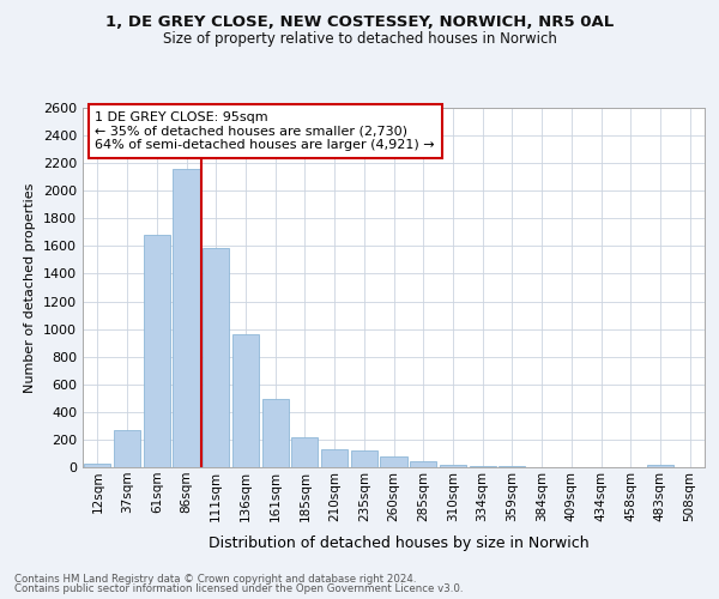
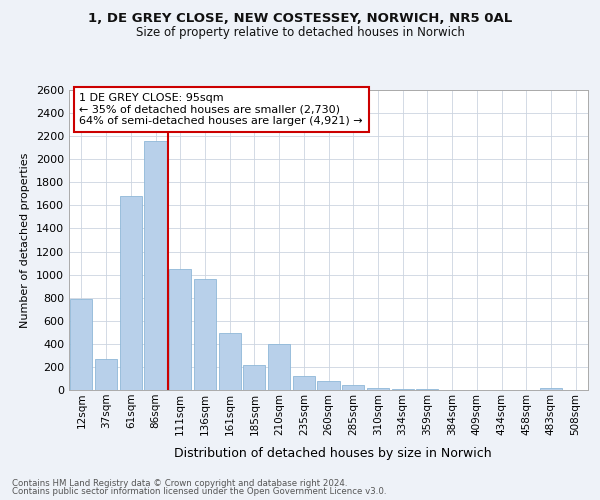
12sqm: 30 -> 790
111sqm: 1590 -> 1050
210sqm: 130 -> 400
